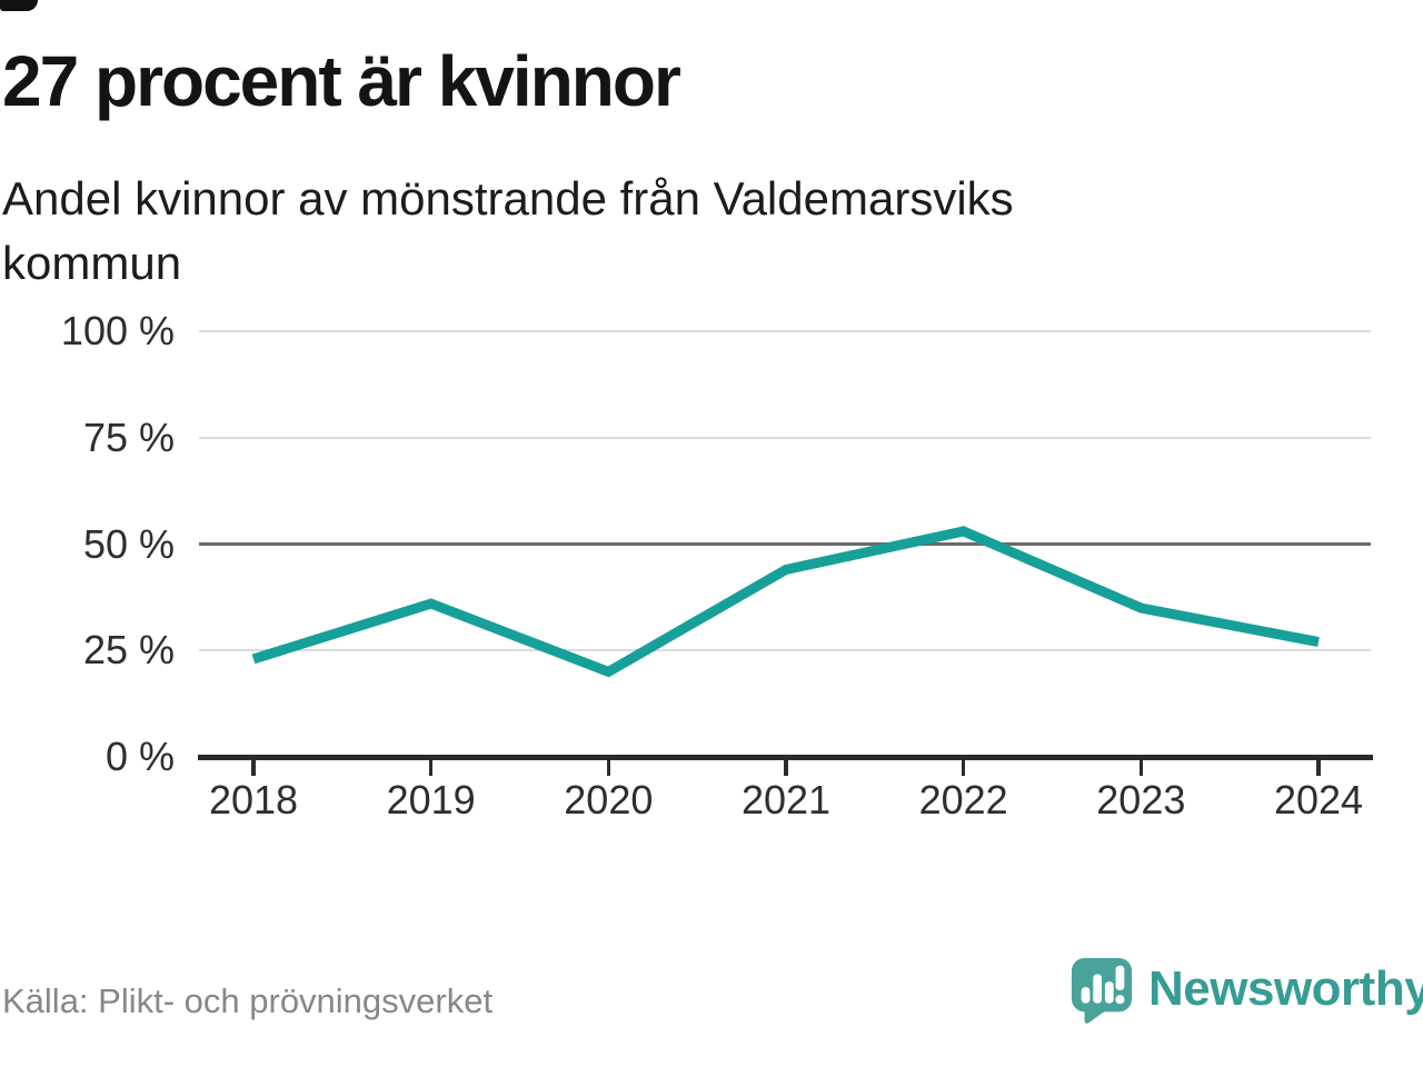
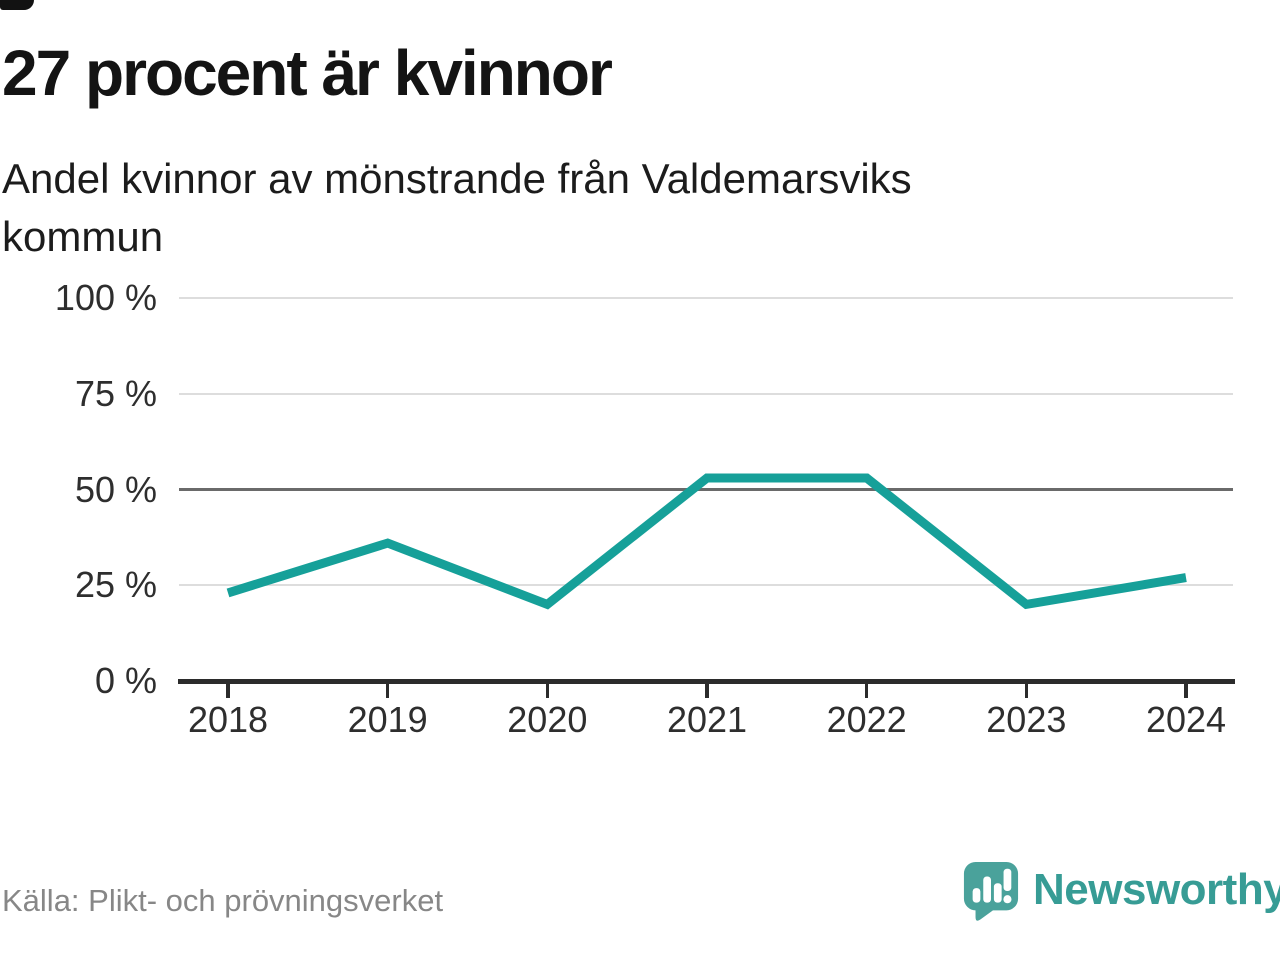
2021: 44% -> 53%
2023: 35% -> 20%
